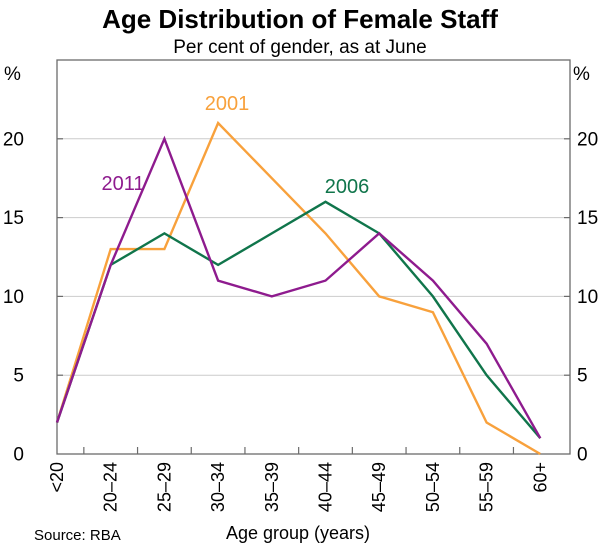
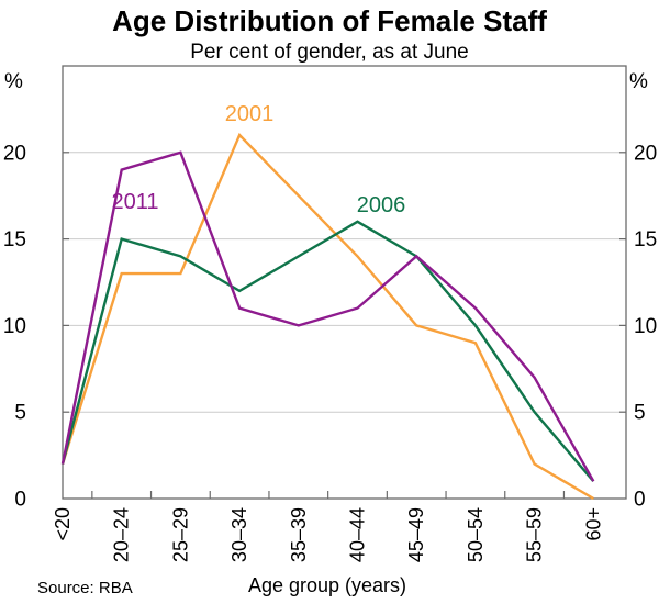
2006/20–24: 12 -> 15
2011/20–24: 12 -> 19
